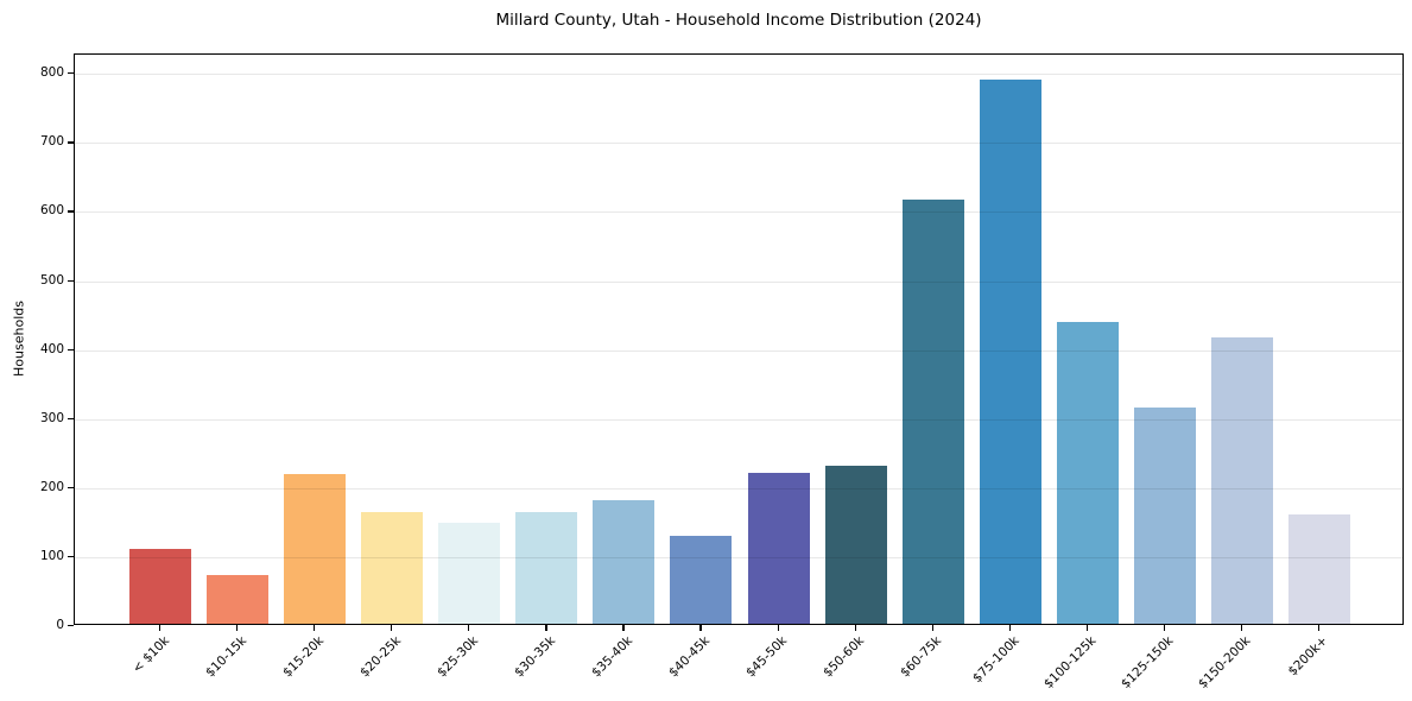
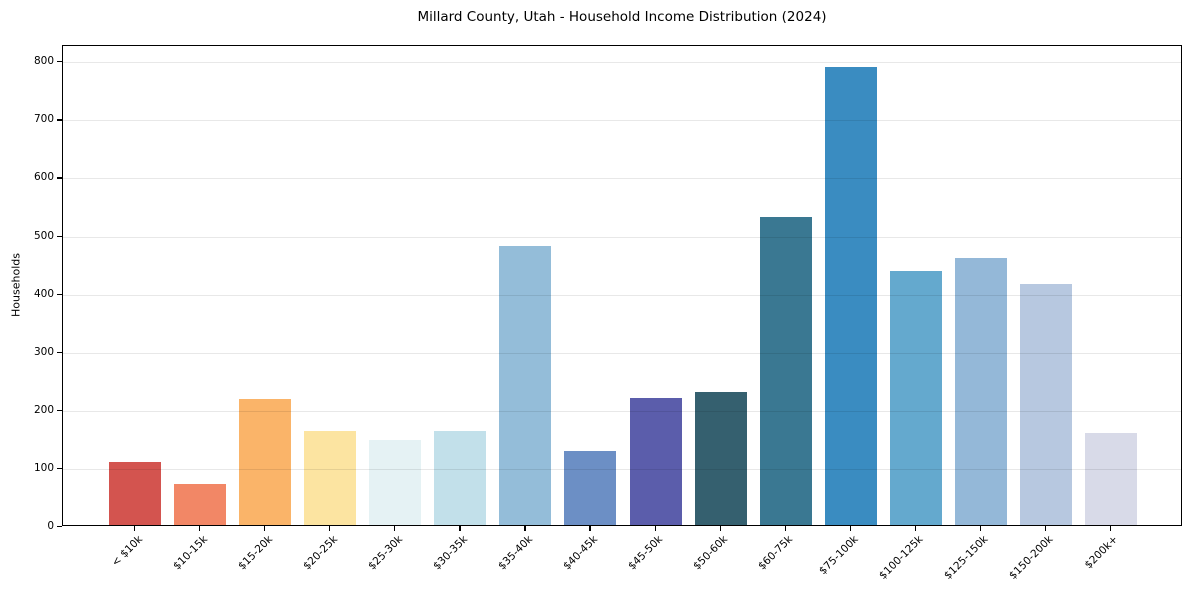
$35-40k: 180 -> 480
$60-75k: 620 -> 530
$125-150k: 310 -> 460
